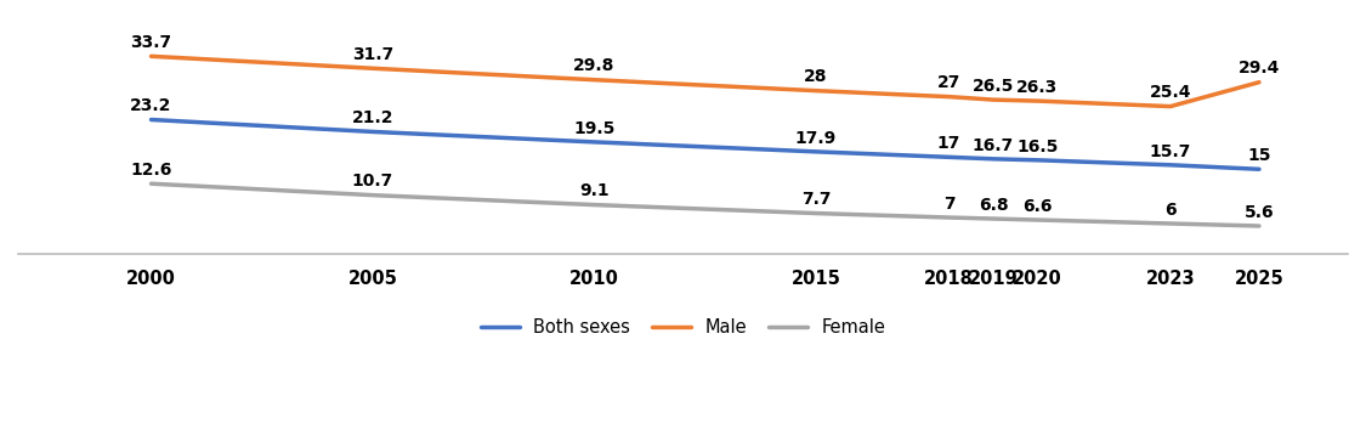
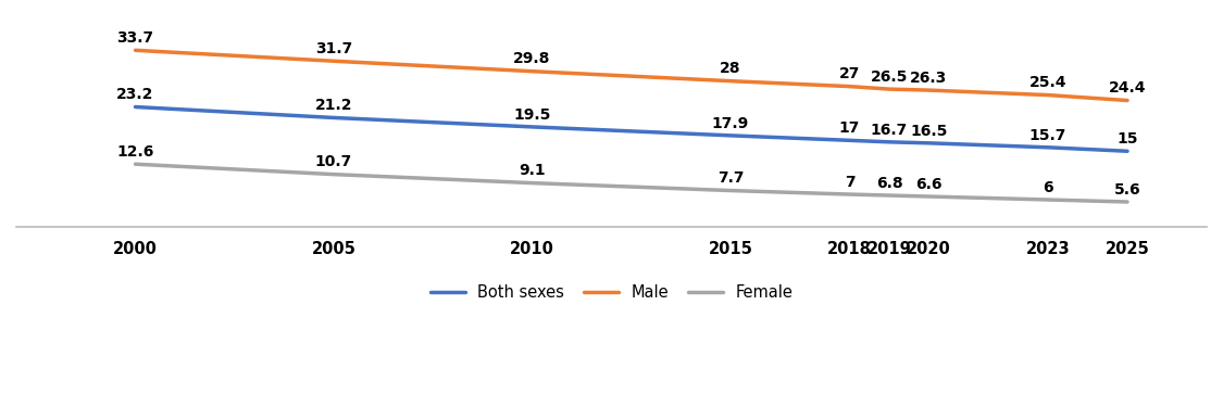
Male/2025: 29.4 -> 24.4
